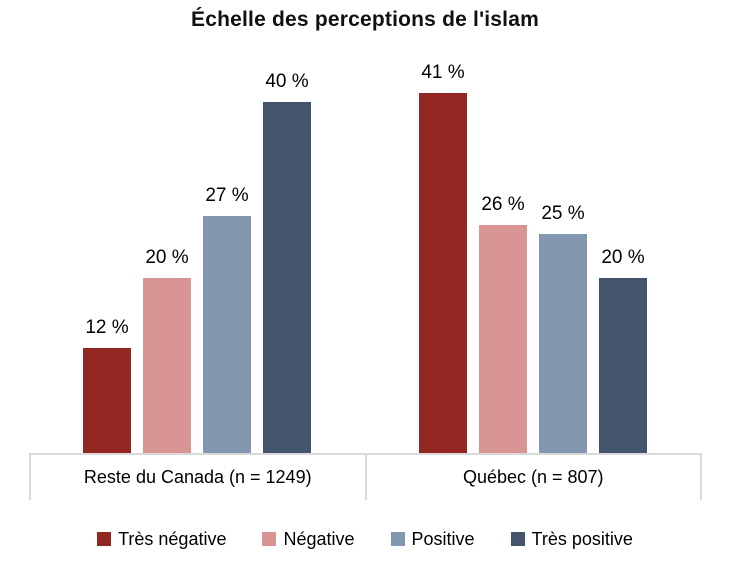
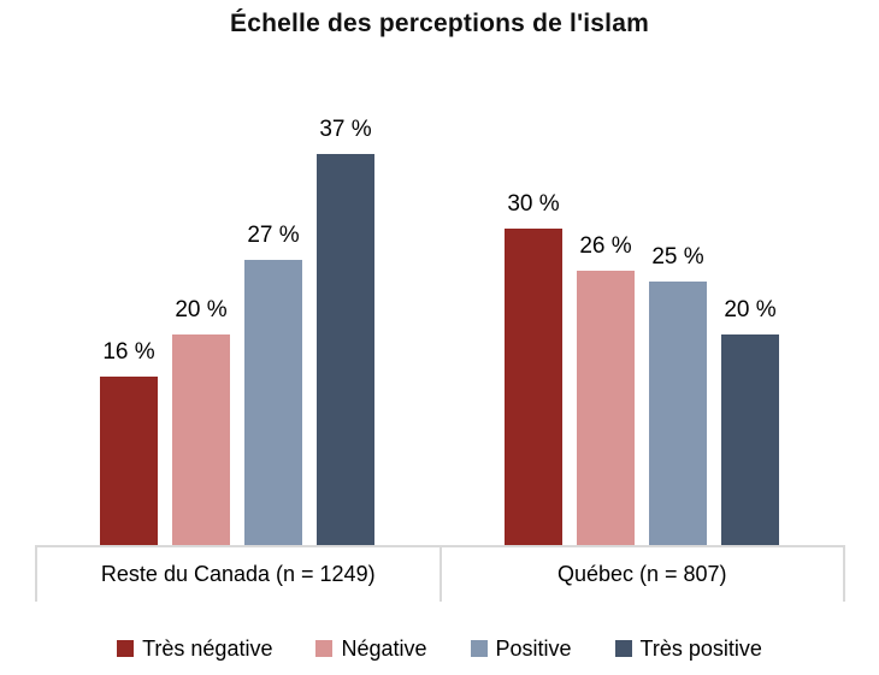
Très négative/Reste du Canada (n = 1249): 12 -> 16
Très positive/Reste du Canada (n = 1249): 40 -> 37
Très négative/Québec (n = 807): 41 -> 30
